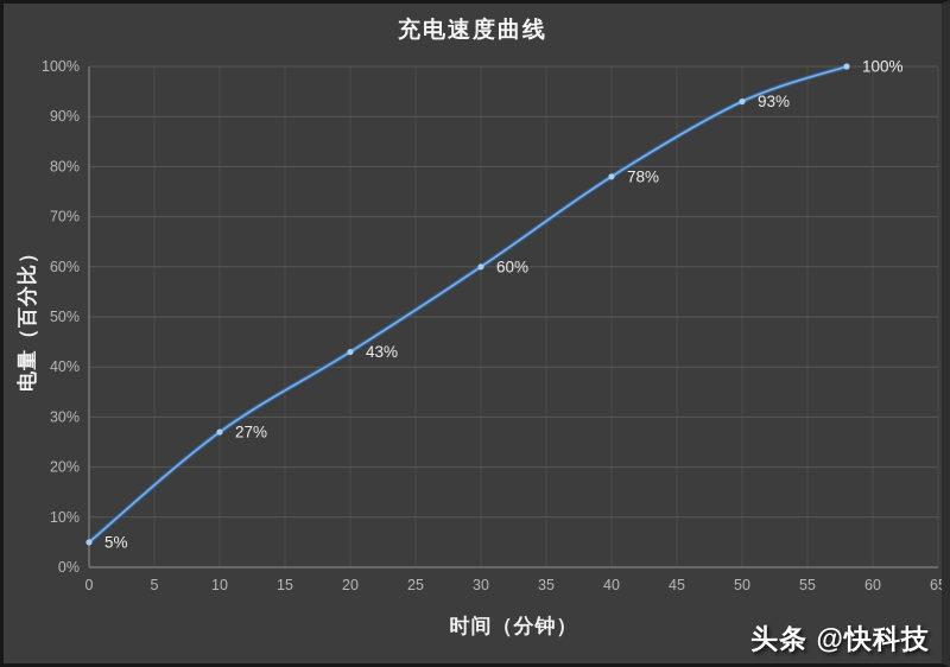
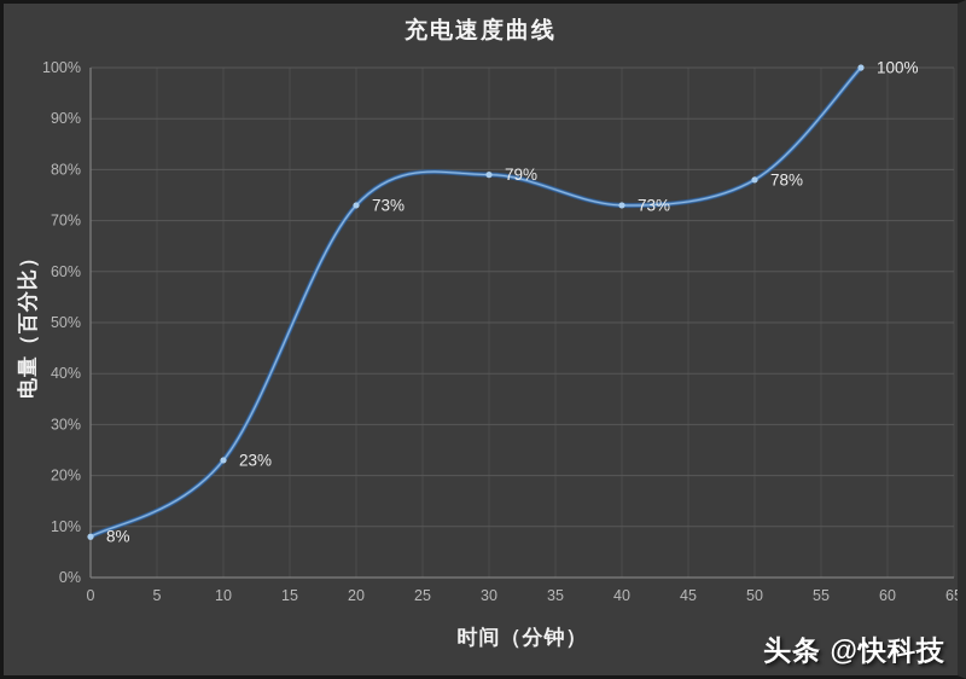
0: 5% -> 8%
10: 27% -> 23%
20: 43% -> 73%
30: 60% -> 79%
40: 78% -> 73%
50: 93% -> 78%
